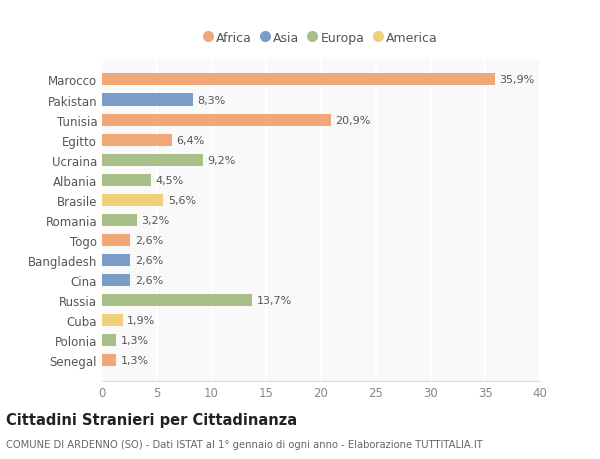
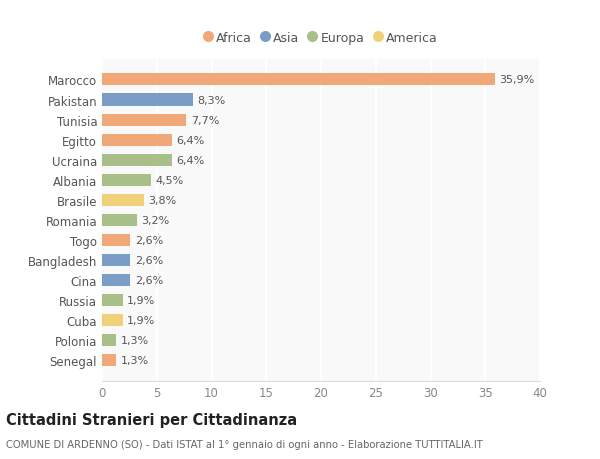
Tunisia: 20,9% -> 7,7%
Ucraina: 9,2% -> 6,4%
Brasile: 5,6% -> 3,8%
Russia: 13,7% -> 1,9%
